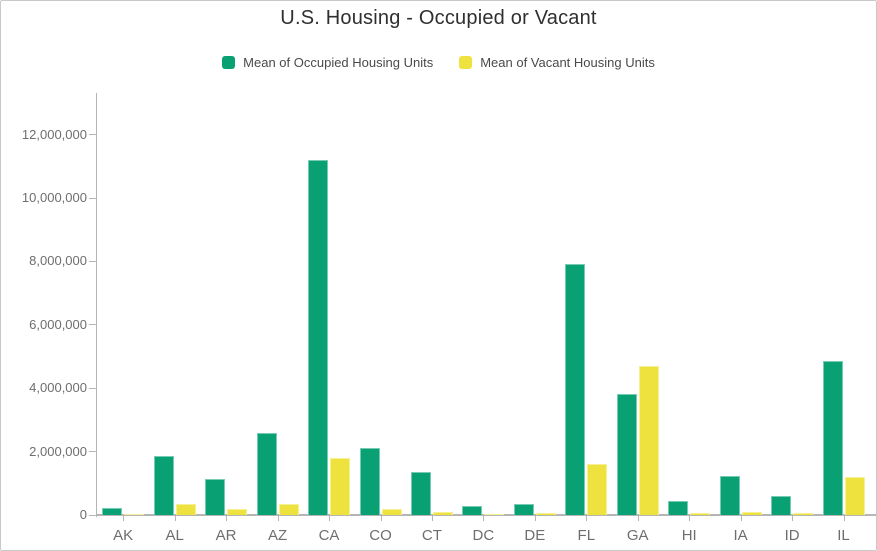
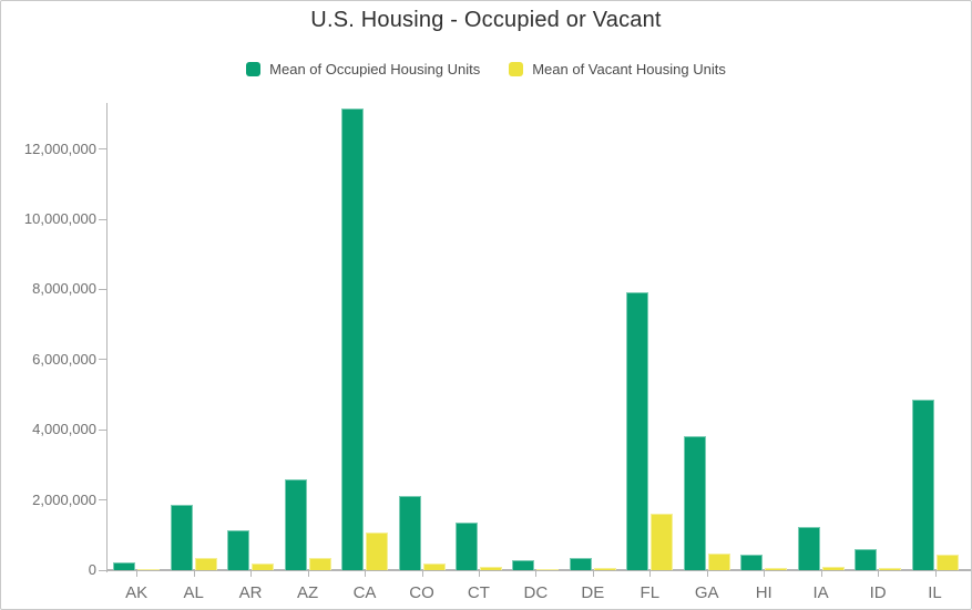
Mean of Occupied Housing Units/CA: 11200000 -> 13200000
Mean of Vacant Housing Units/CA: 1800000 -> 1100000
Mean of Vacant Housing Units/GA: 4700000 -> 500000
Mean of Vacant Housing Units/IL: 1200000 -> 400000
